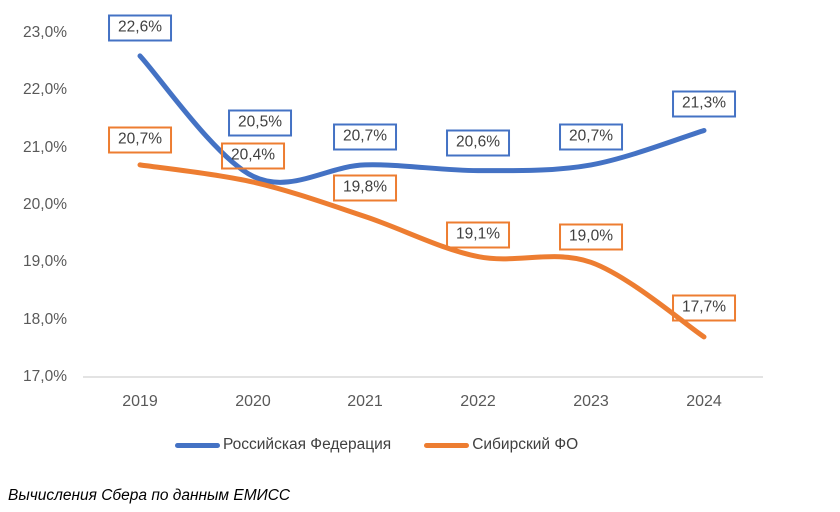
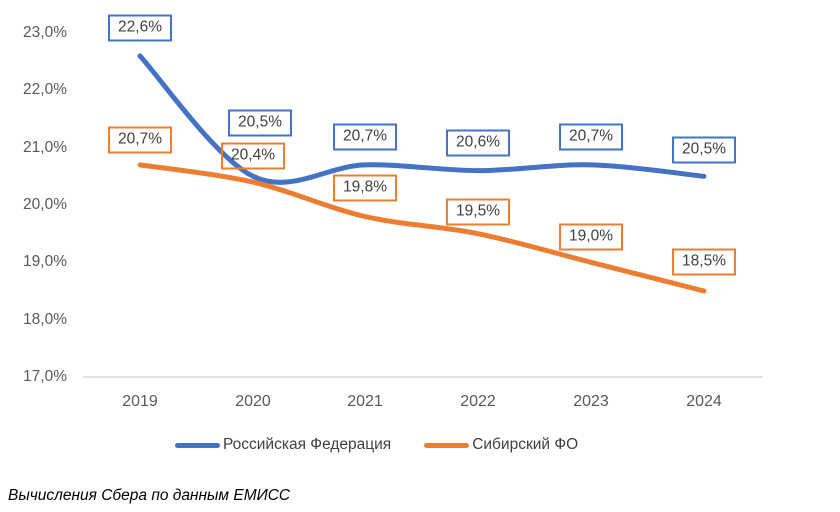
Сибирский ФО/2022: 19,1% -> 19,5%
Российская Федерация/2024: 21,3% -> 20,5%
Сибирский ФО/2024: 17,7% -> 18,5%
